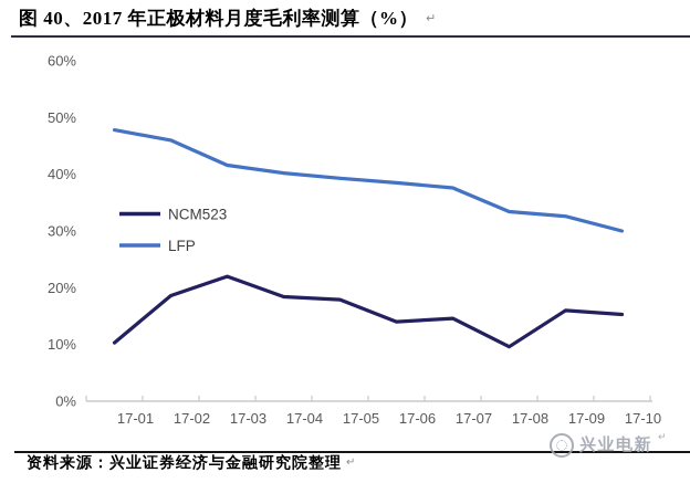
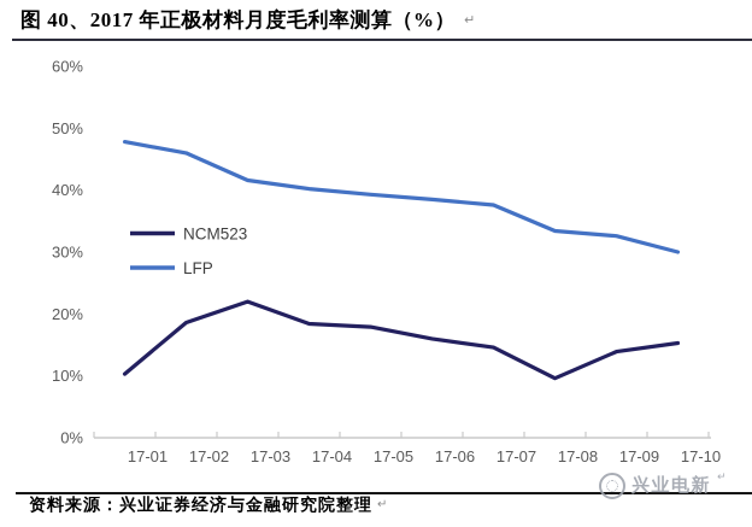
NCM523/17-06: 14% -> 16%
NCM523/17-09: 16% -> 14%
